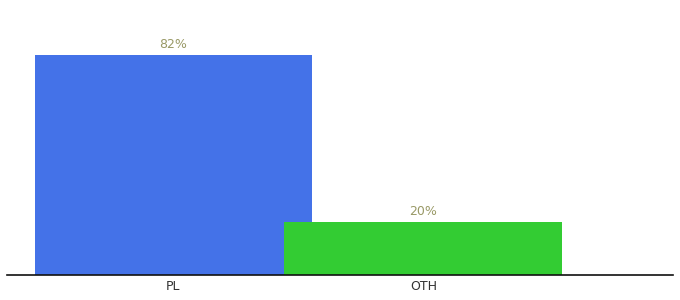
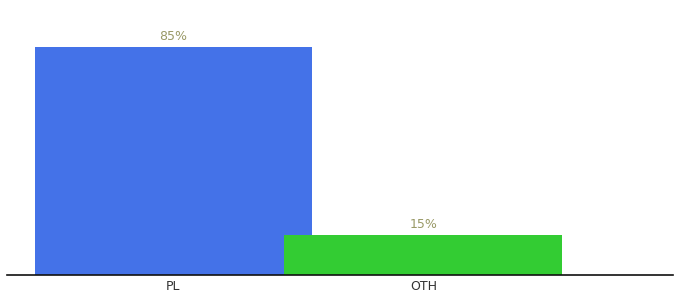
PL: 82% -> 85%
OTH: 20% -> 15%
